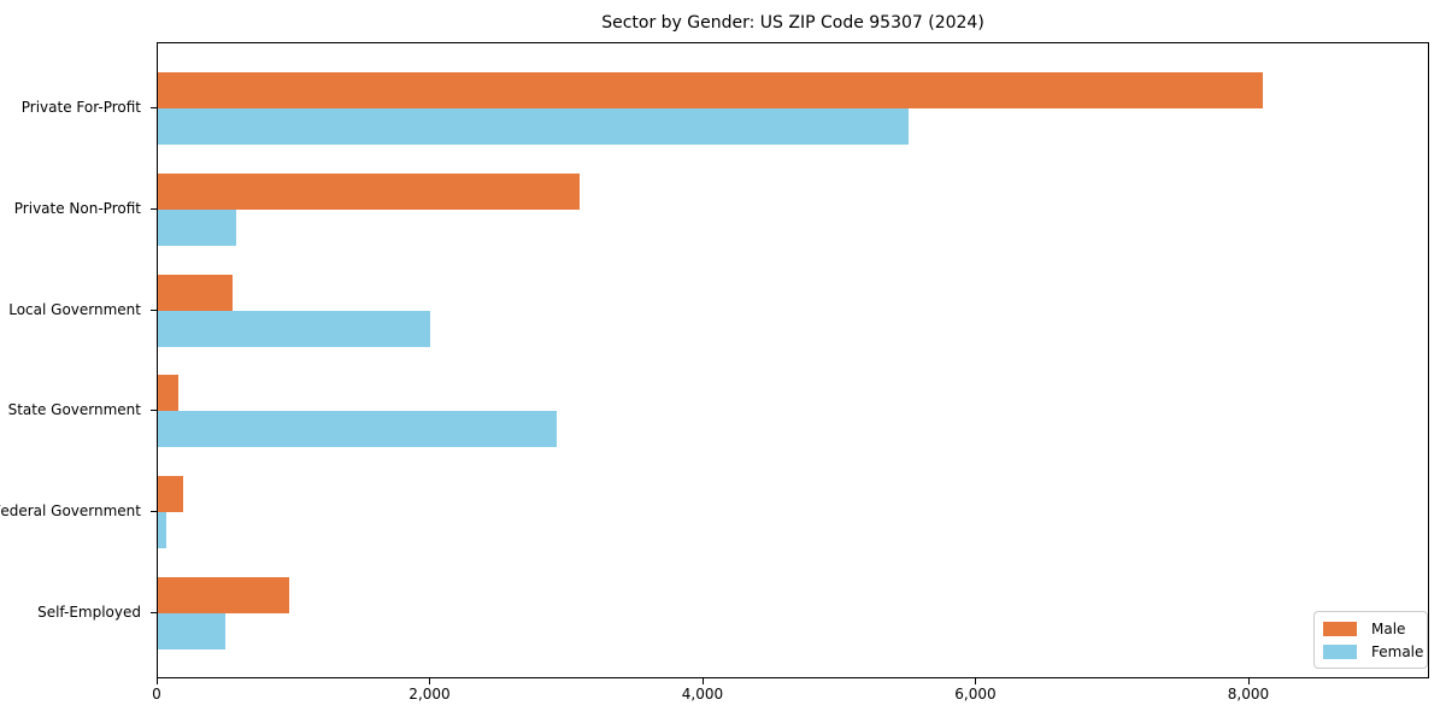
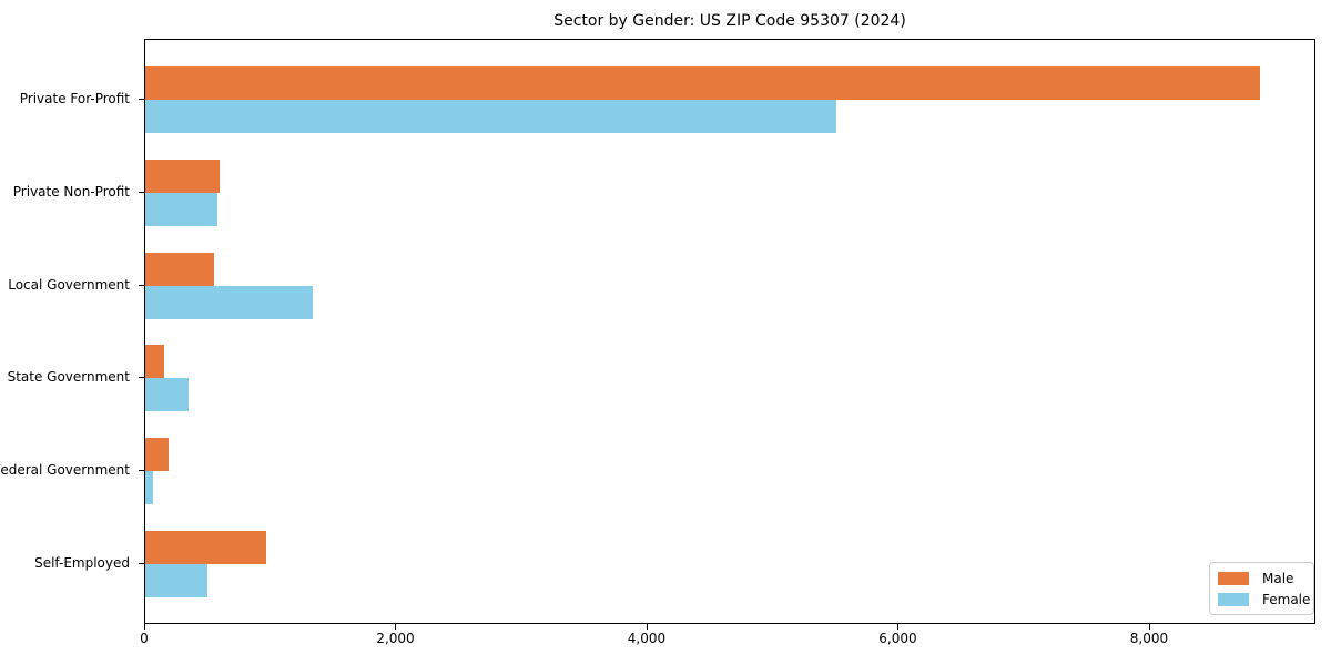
Male/Private For-Profit: 8110 -> 8890
Male/Private Non-Profit: 3100 -> 590
Female/Local Government: 2000 -> 1340
Female/State Government: 2930 -> 340
